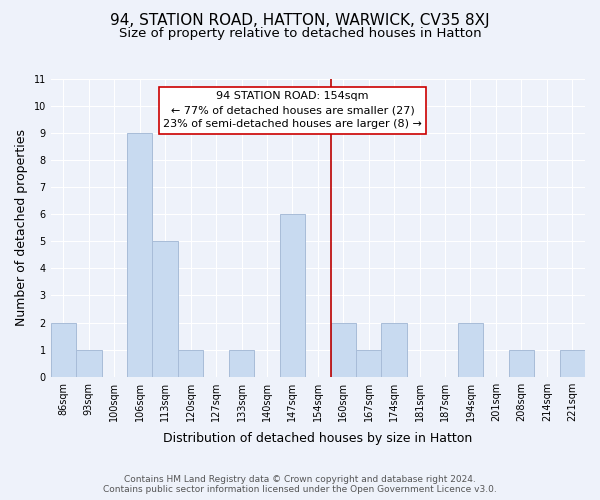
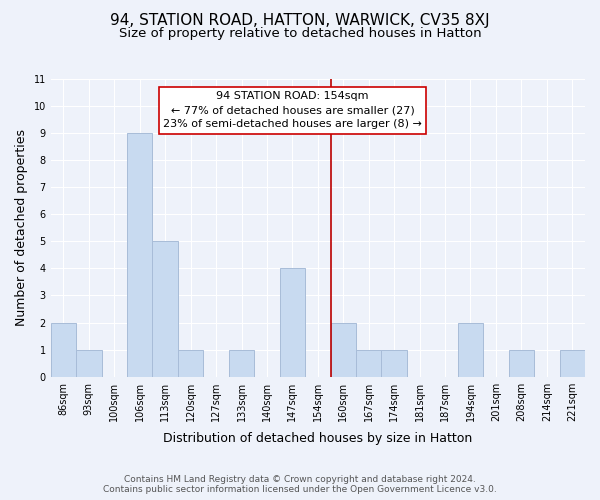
147sqm: 6 -> 4
174sqm: 2 -> 1
